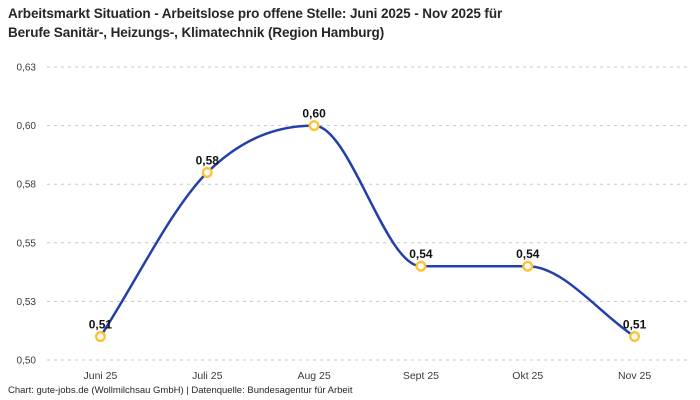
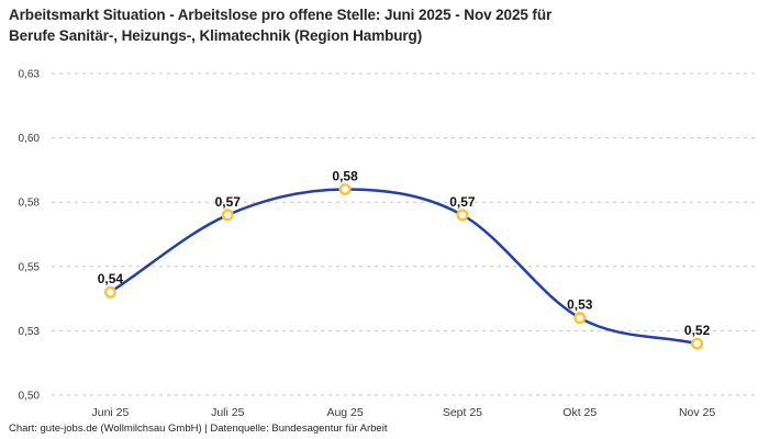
Juni 25: 0,51 -> 0,54
Juli 25: 0,58 -> 0,57
Aug 25: 0,60 -> 0,58
Sept 25: 0,54 -> 0,57
Okt 25: 0,54 -> 0,53
Nov 25: 0,51 -> 0,52
